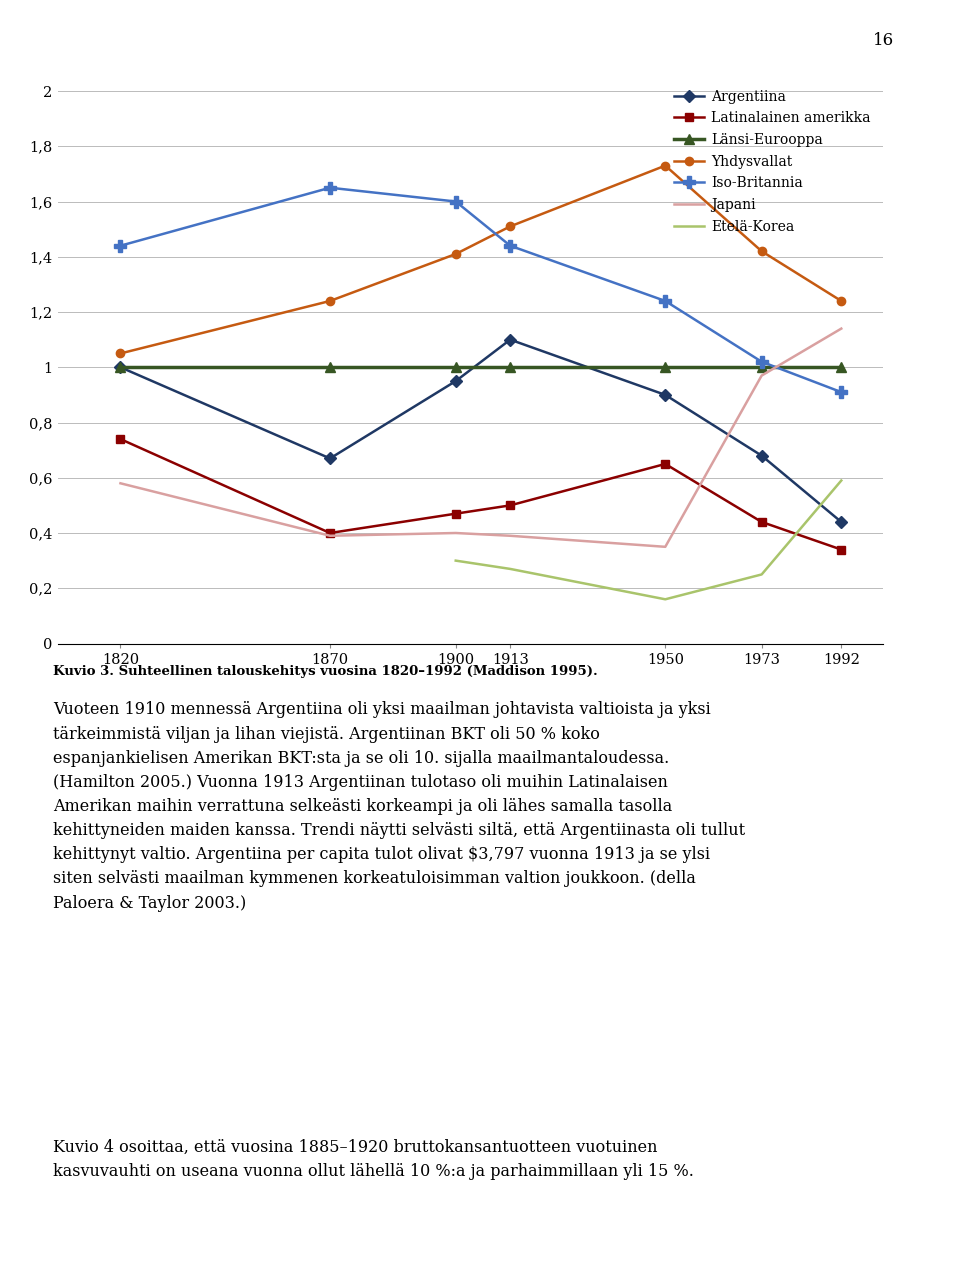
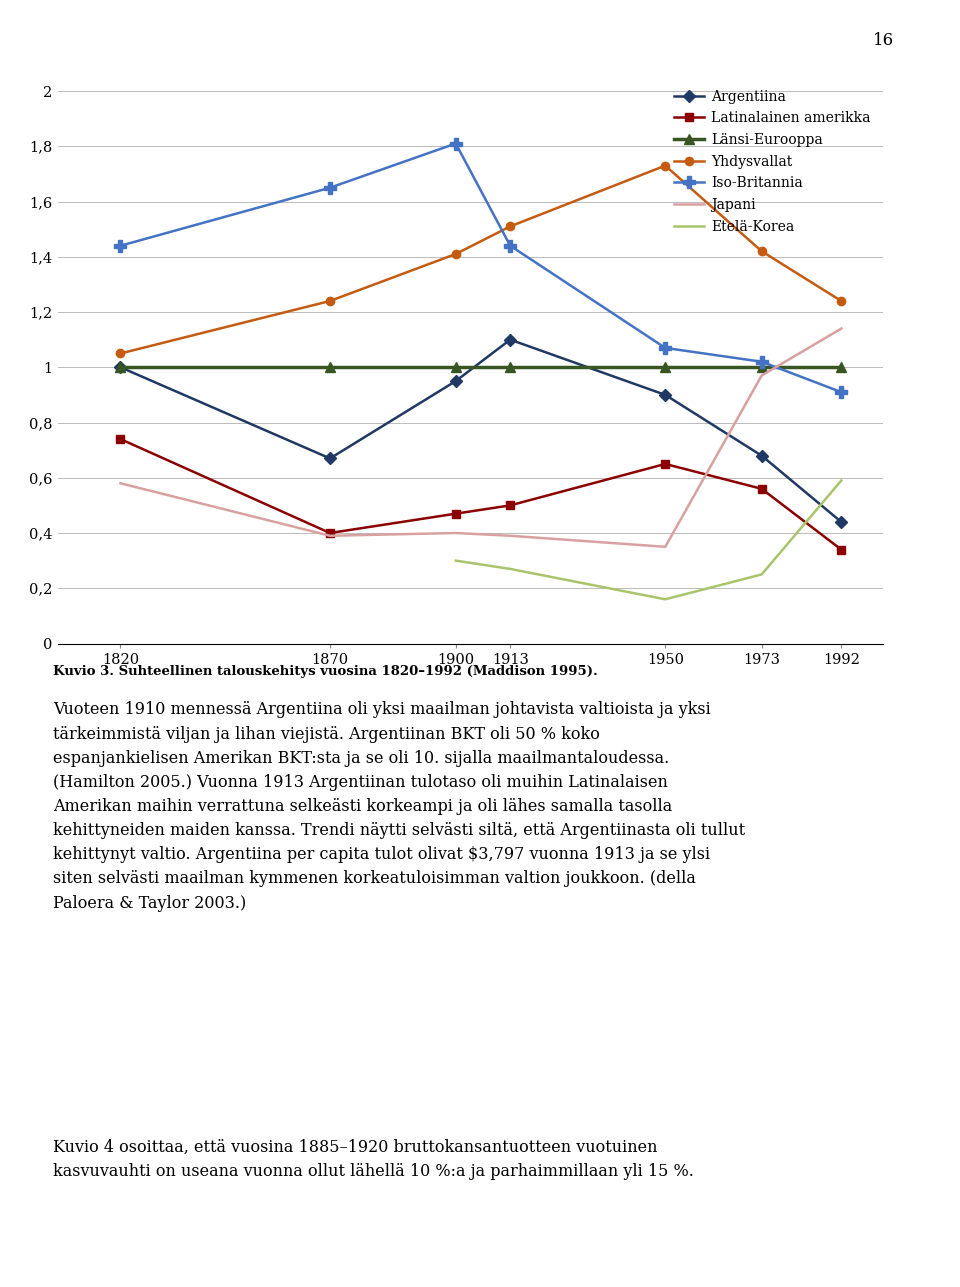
Iso-Britannia/1900: 1,60 -> 1,81
Iso-Britannia/1950: 1,24 -> 1,07
Latinalainen amerikka/1973: 0,44 -> 0,56
